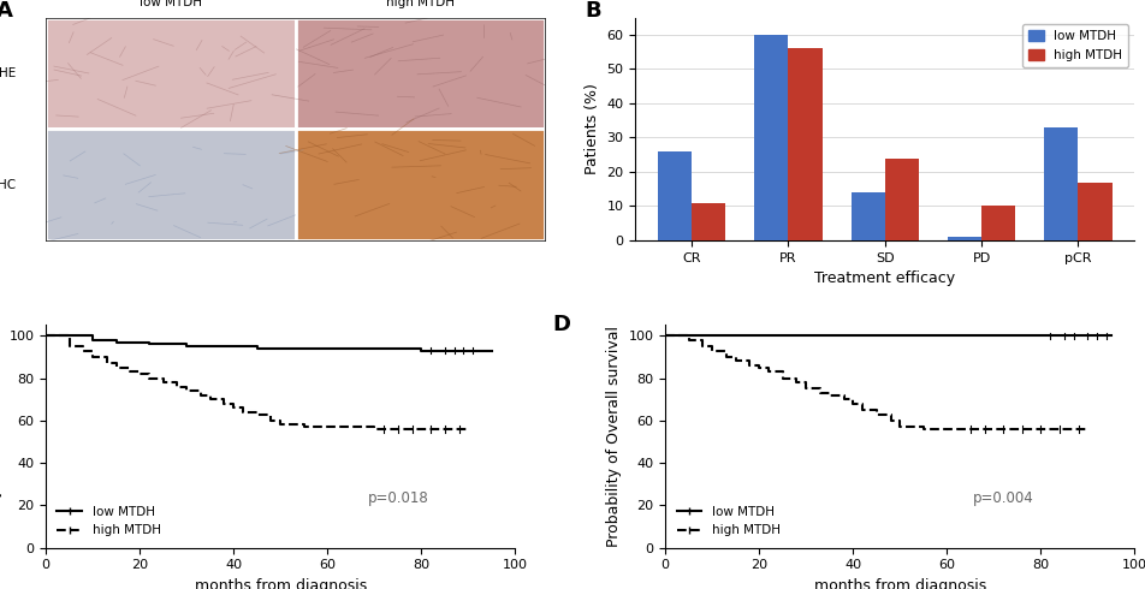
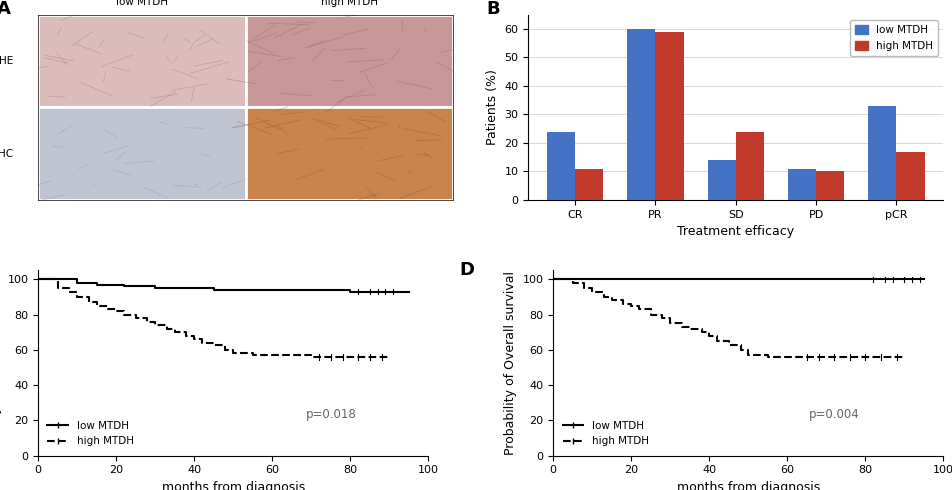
low MTDH/CR: 26 -> 24
high MTDH/PR: 56 -> 59
low MTDH/PD: 1 -> 11
